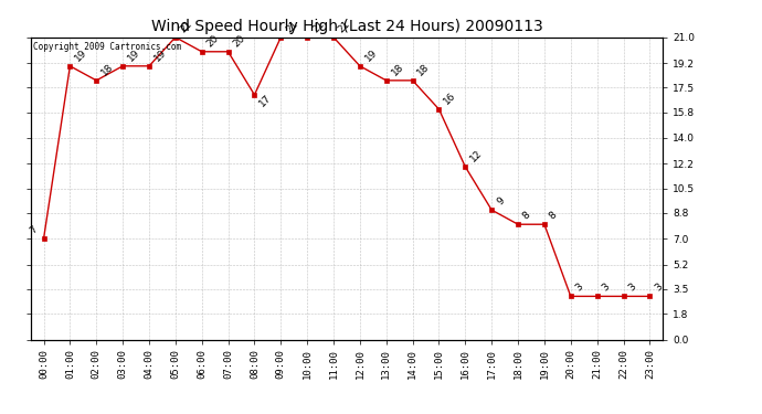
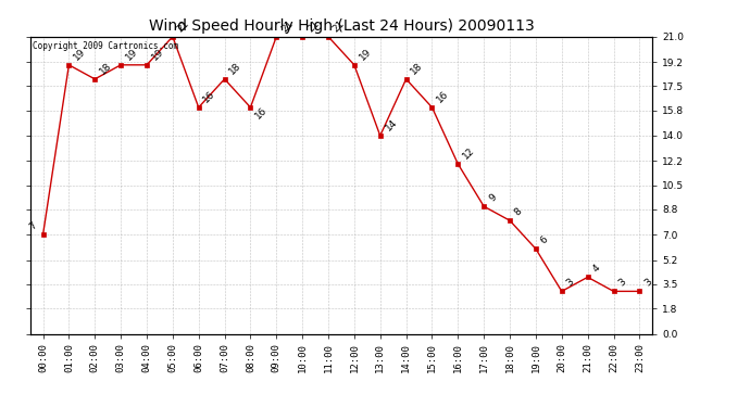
06:00: 20 -> 16
07:00: 20 -> 18
08:00: 17 -> 16
13:00: 18 -> 14
19:00: 8 -> 6
21:00: 3 -> 4
